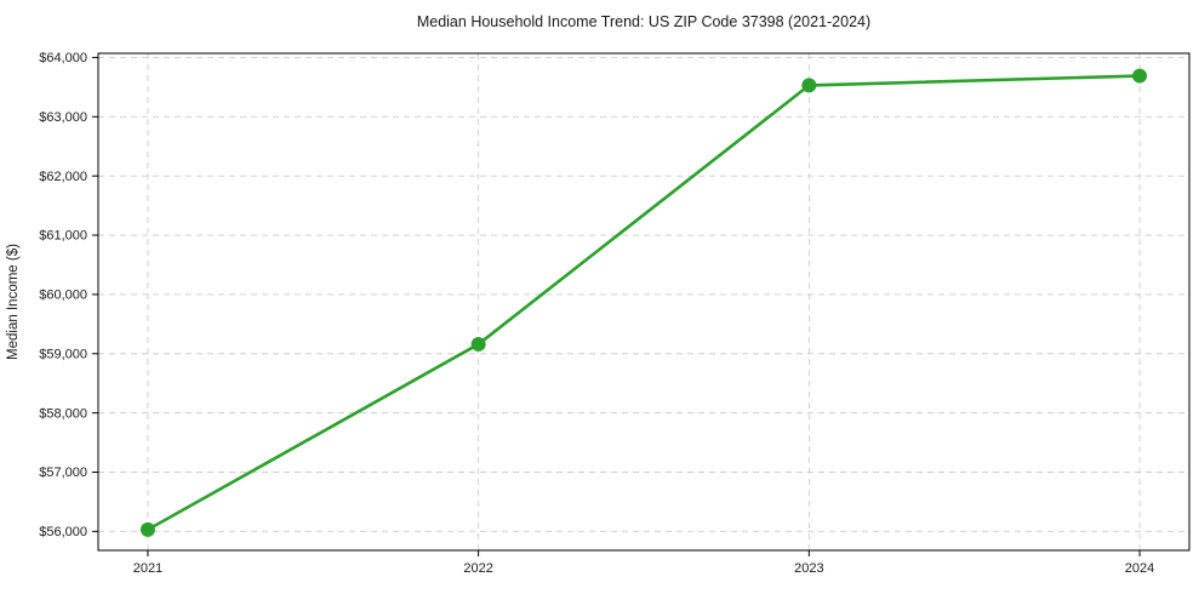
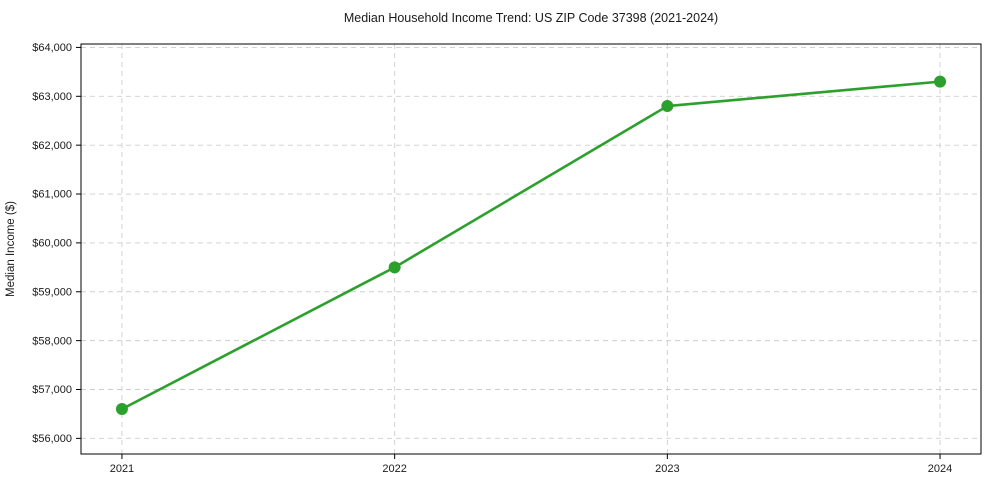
2021: $56000 -> $56600
2022: $59200 -> $59500
2023: $63500 -> $62800
2024: $63700 -> $63300
